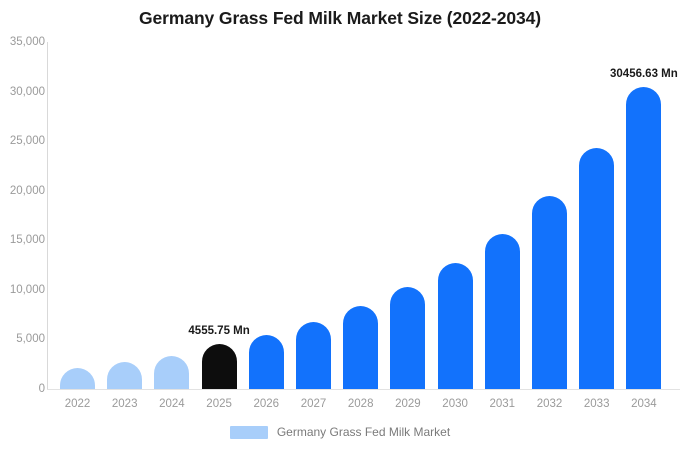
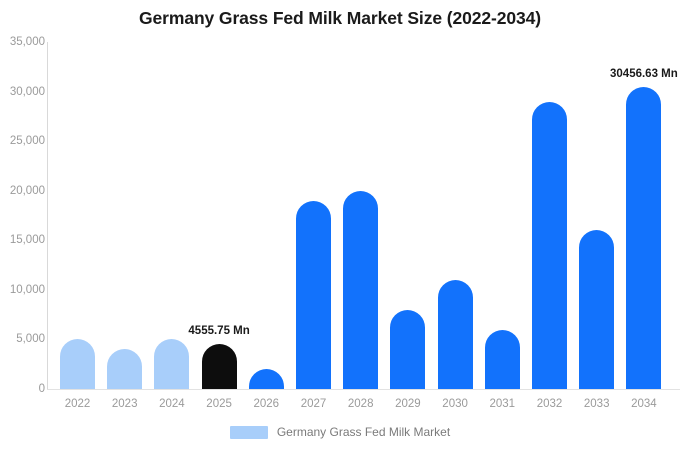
2022: 2000 -> 5000
2023: 3000 -> 4000
2024: 3000 -> 5000
2026: 5000 -> 2000
2027: 7000 -> 19000
2028: 8000 -> 20000
2029: 10000 -> 8000
2030: 13000 -> 11000
2031: 16000 -> 6000
2032: 20000 -> 29000
2033: 24000 -> 16000
